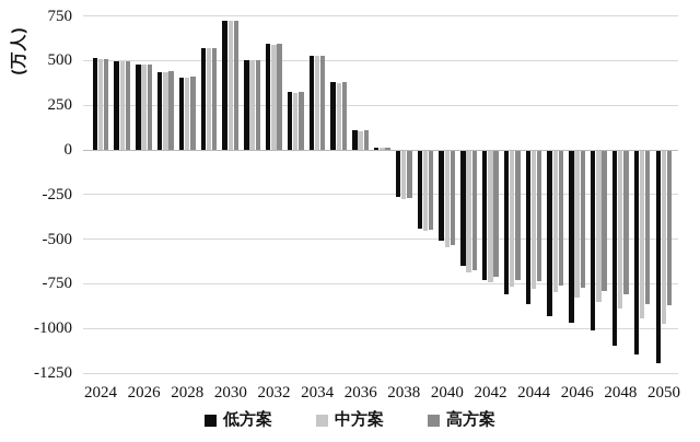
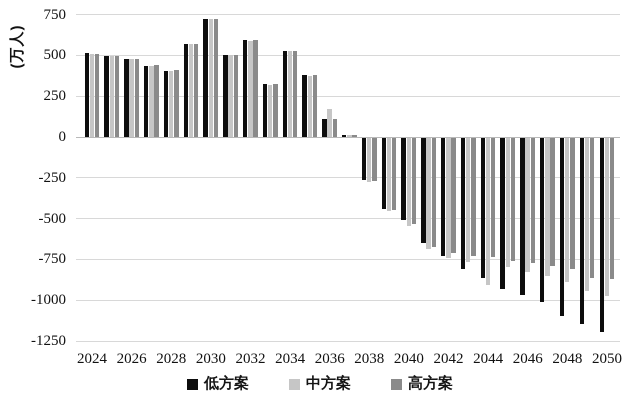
中方案/2036: 100 -> 170
中方案/2044: -770 -> -900
